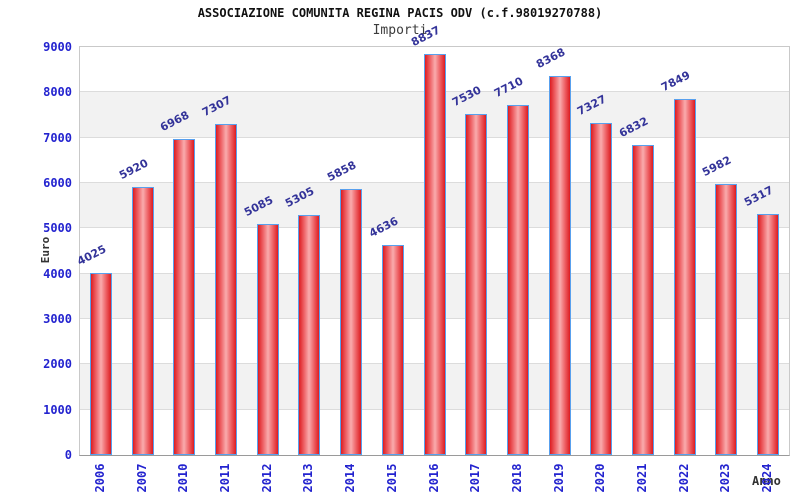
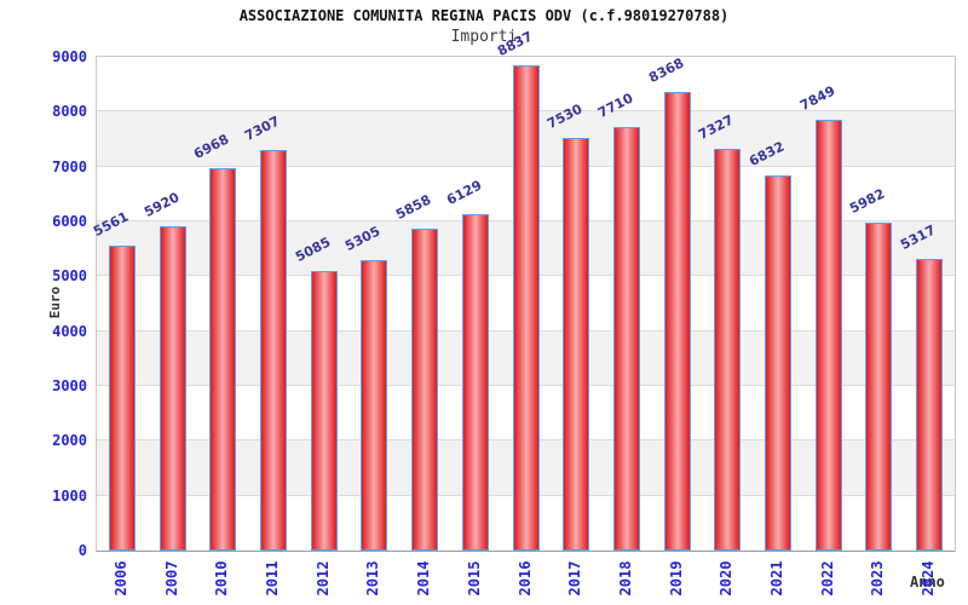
2006: 4025 -> 5561
2015: 4636 -> 6129
